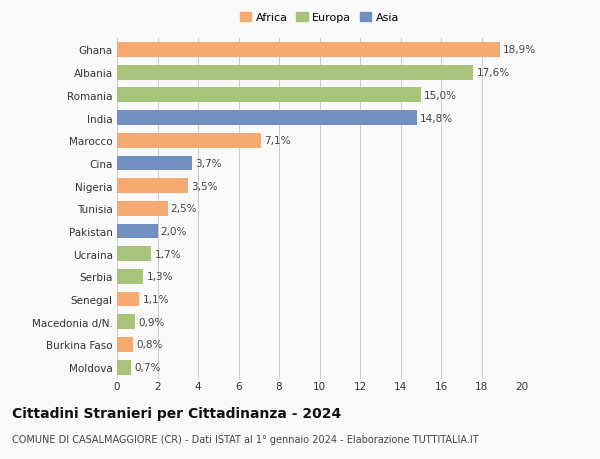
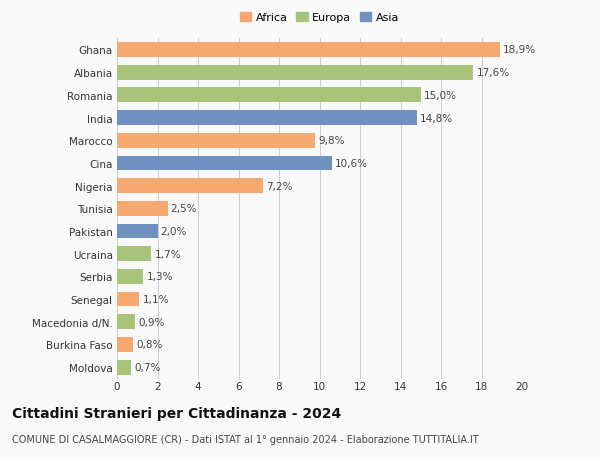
Marocco: 7,1% -> 9,8%
Cina: 3,7% -> 10,6%
Nigeria: 3,5% -> 7,2%
